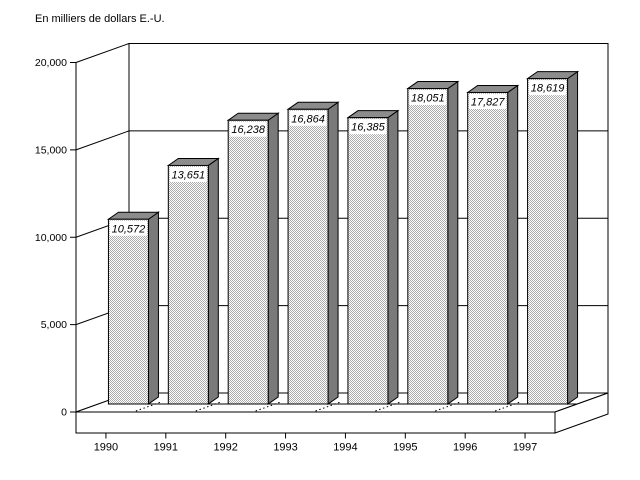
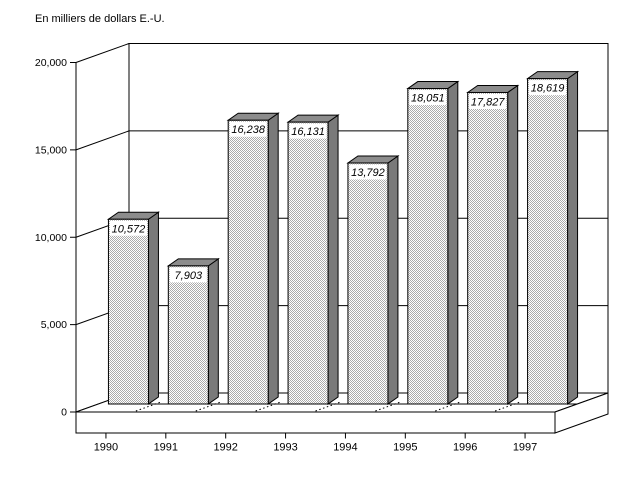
1991: 13,651 -> 7,903
1993: 16,864 -> 16,131
1994: 16,385 -> 13,792
